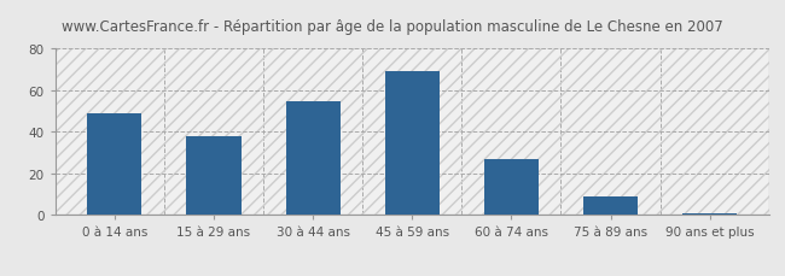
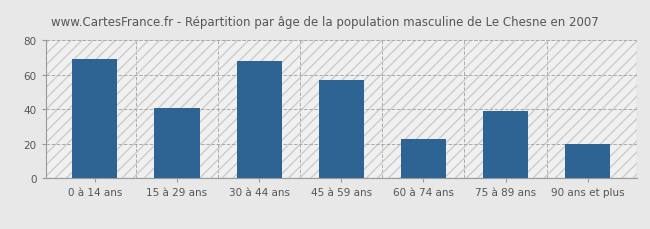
0 à 14 ans: 49 -> 69
15 à 29 ans: 38 -> 41
30 à 44 ans: 55 -> 68
45 à 59 ans: 69 -> 57
60 à 74 ans: 27 -> 23
75 à 89 ans: 9 -> 39
90 ans et plus: 1 -> 20
